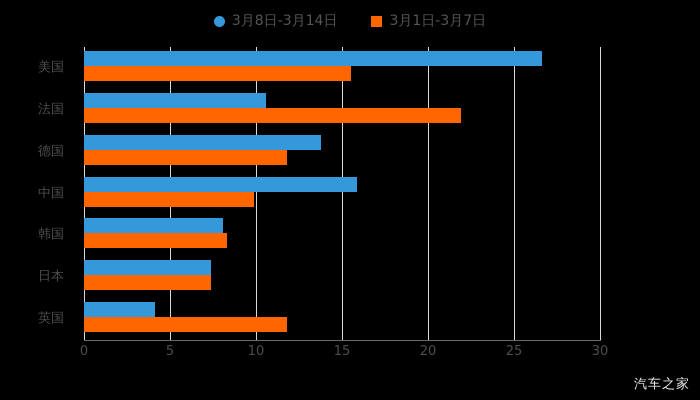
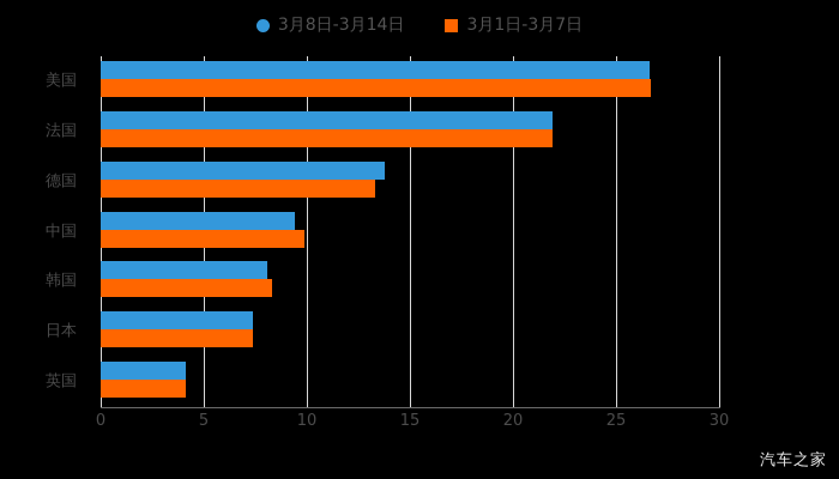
3月1日-3月7日/美国: 15.5 -> 26.7
3月8日-3月14日/法国: 10.6 -> 21.9
3月1日-3月7日/德国: 11.8 -> 13.3
3月8日-3月14日/中国: 15.9 -> 9.4
3月1日-3月7日/英国: 11.8 -> 4.1
